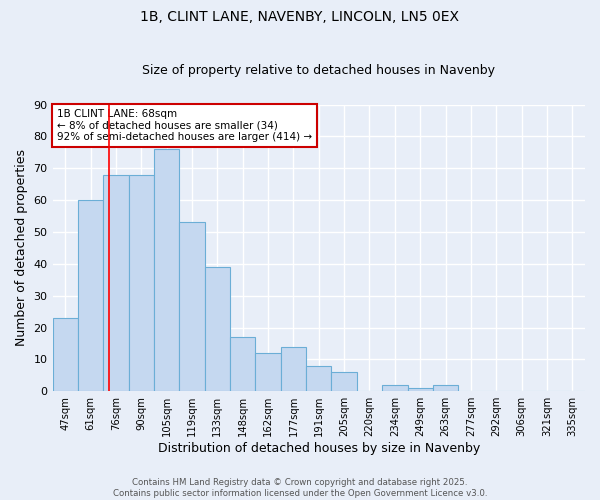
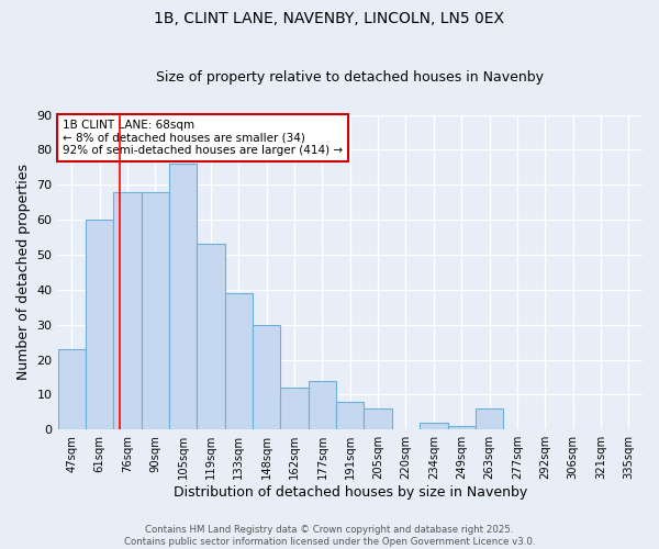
148sqm: 17 -> 30
263sqm: 2 -> 6
